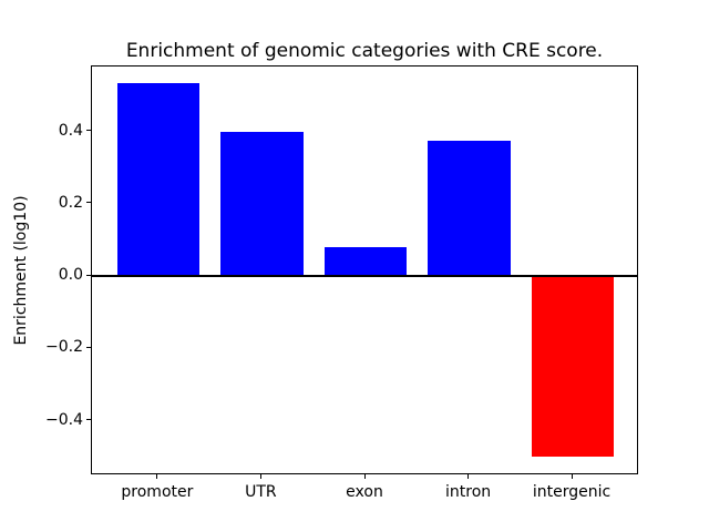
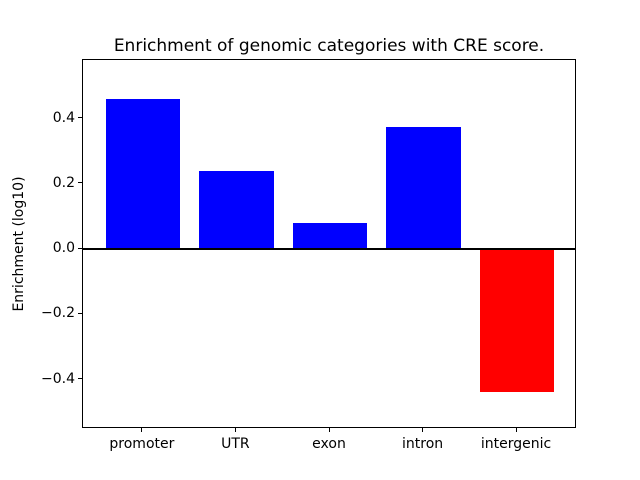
promoter: 0.54 -> 0.46
UTR: 0.40 -> 0.24
intergenic: -0.50 -> -0.44
